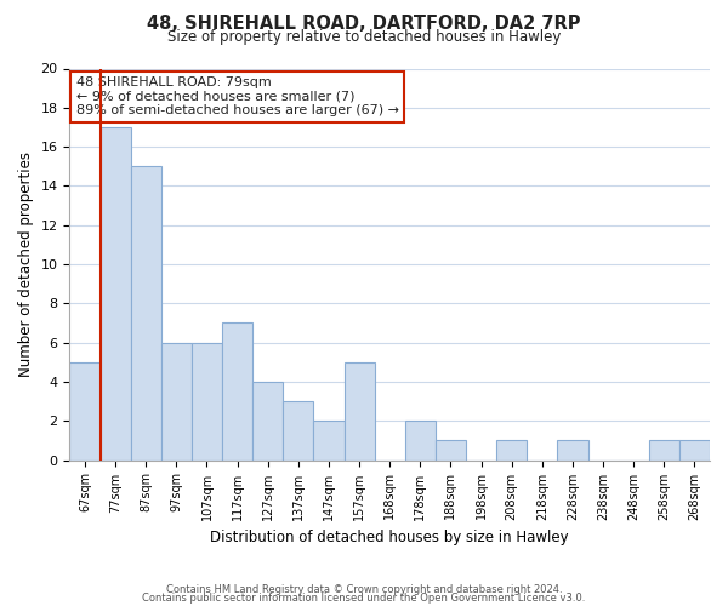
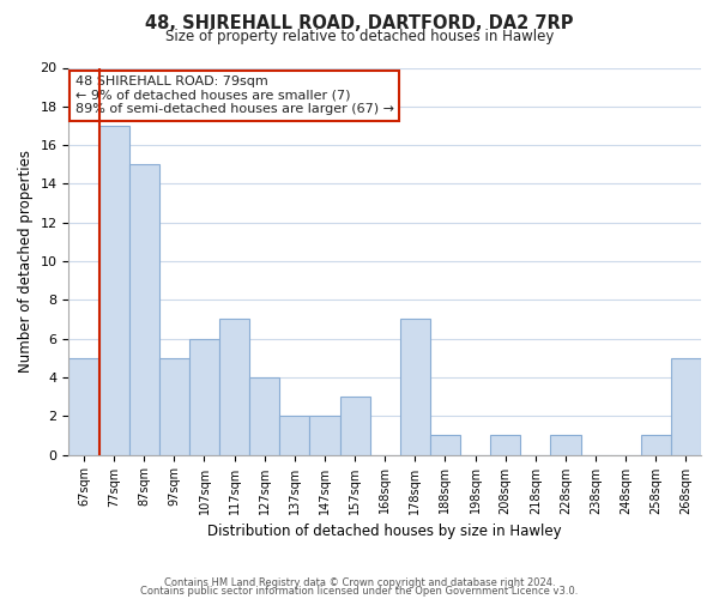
97sqm: 6 -> 5
137sqm: 3 -> 2
157sqm: 5 -> 3
178sqm: 2 -> 7
268sqm: 1 -> 5
